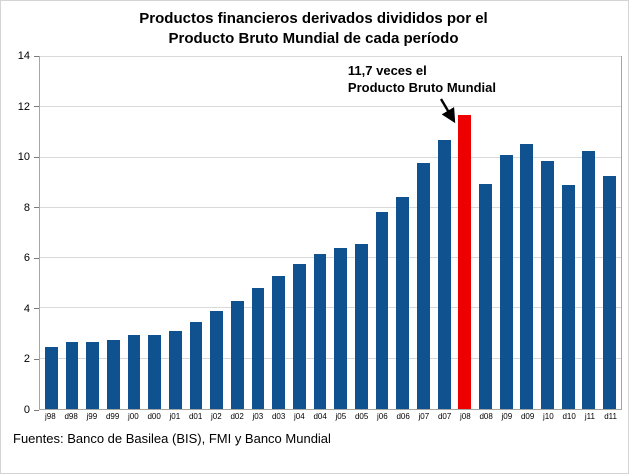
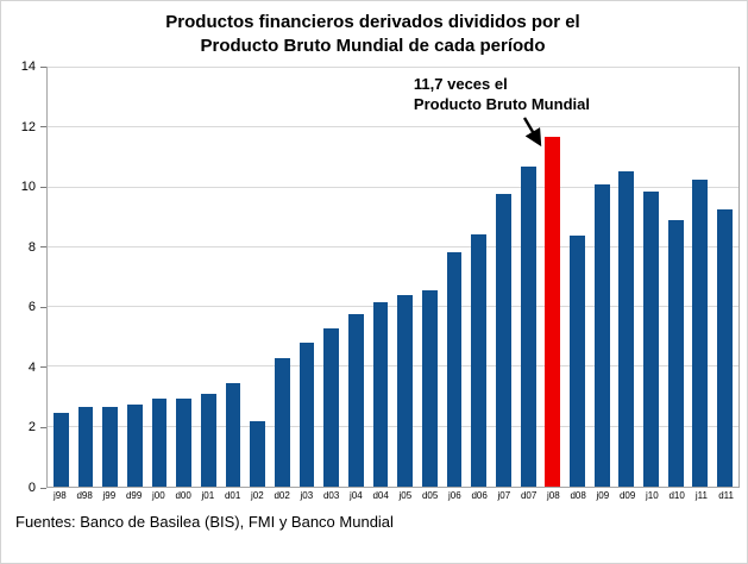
j02: 3.9 -> 2.2
d08: 8.9 -> 8.4
